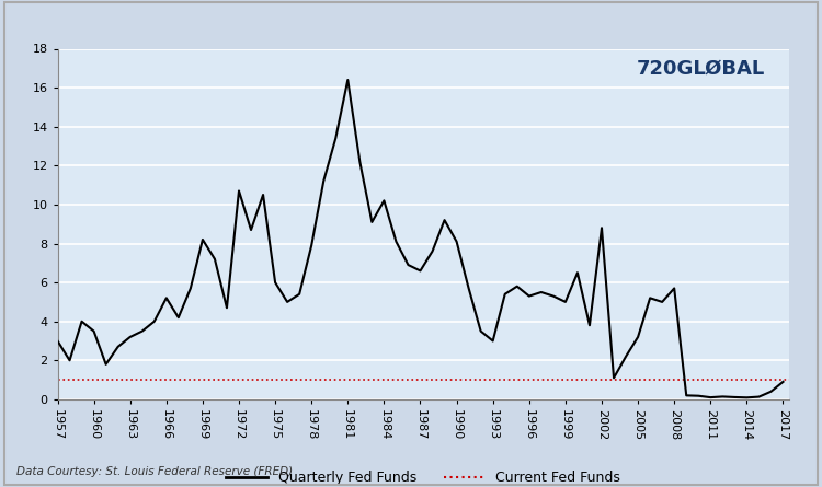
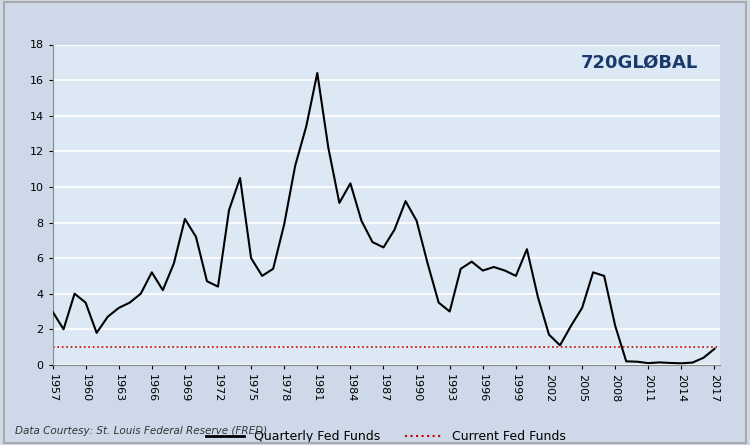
1972: 10.7 -> 4.4
2002: 8.8 -> 1.7
2008: 5.7 -> 2.2
